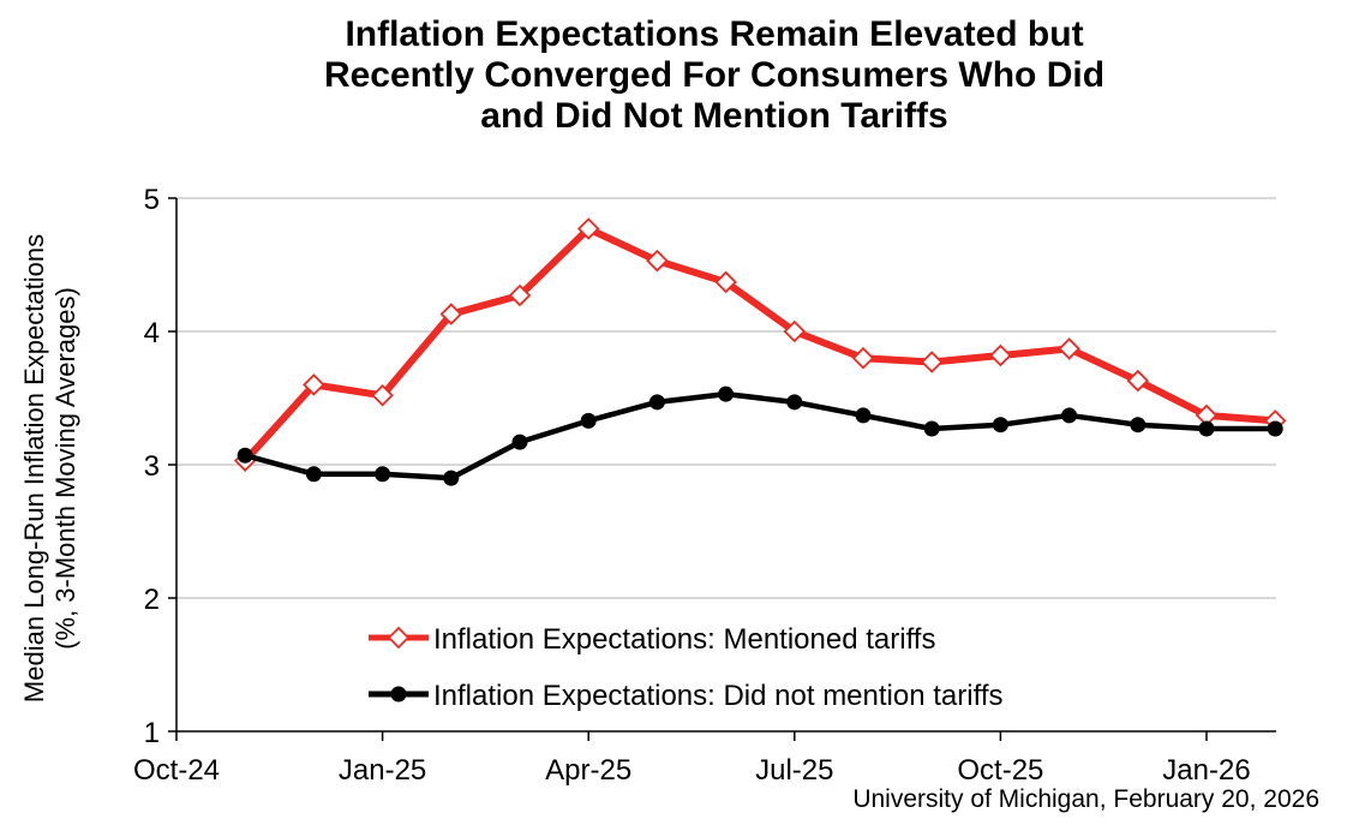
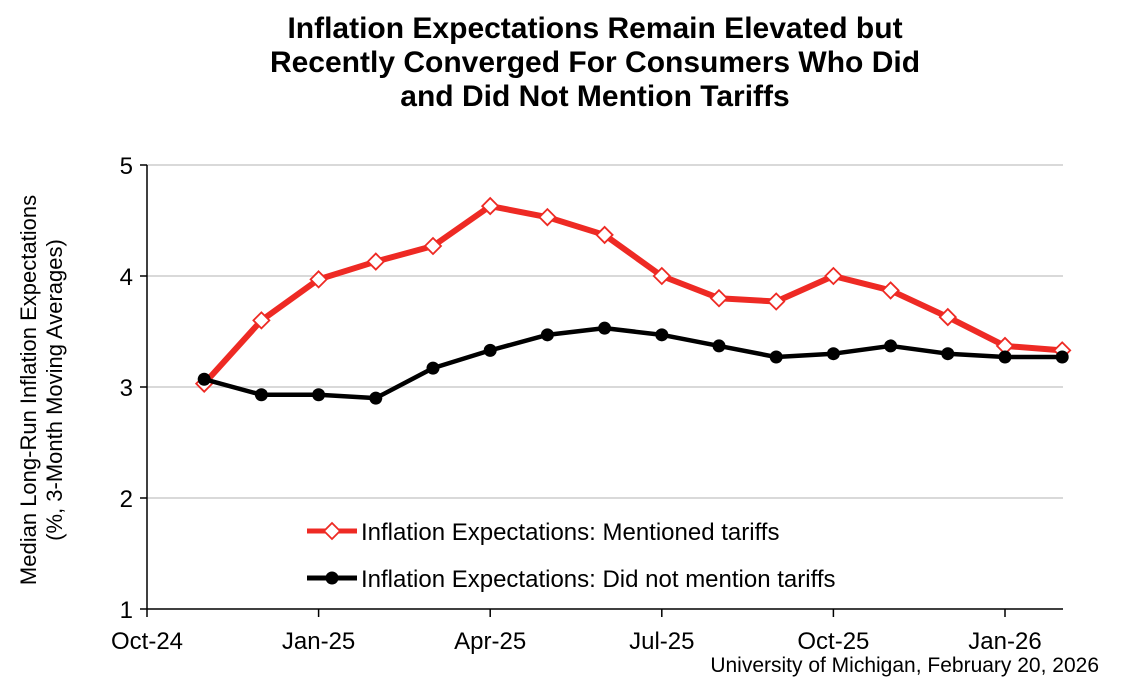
Inflation Expectations: Mentioned tariffs/Jan-25: 3.52 -> 3.97
Inflation Expectations: Mentioned tariffs/Apr-25: 4.77 -> 4.63
Inflation Expectations: Mentioned tariffs/Oct-25: 3.82 -> 4.00
